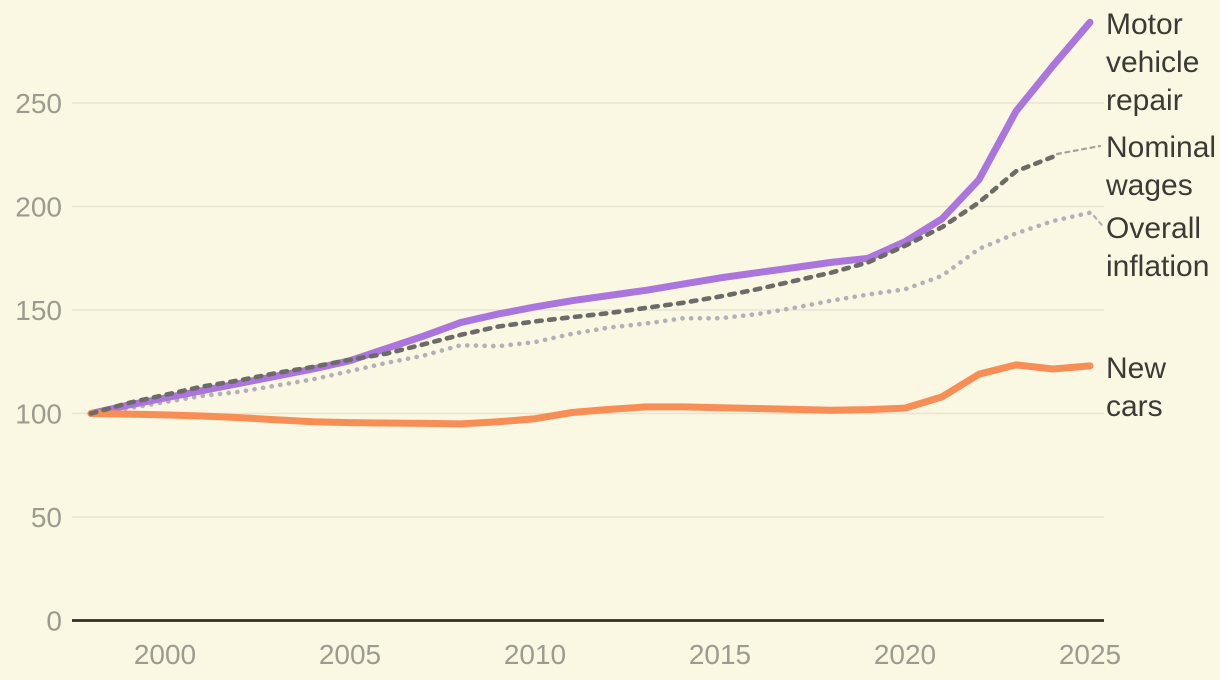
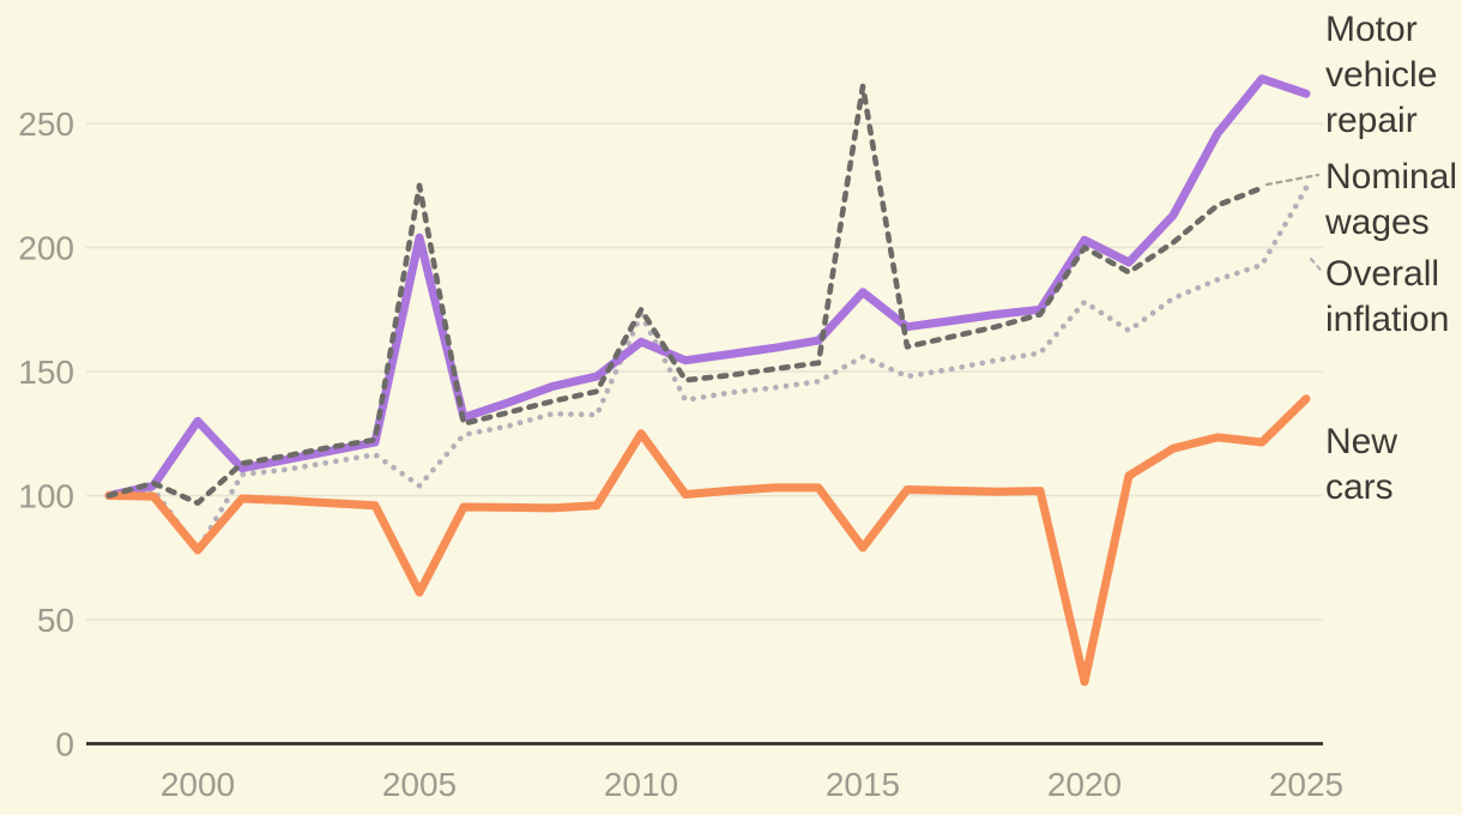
Overall inflation/2000: 106 -> 78
Motor vehicle repair/2000: 108 -> 130
New cars/2000: 99 -> 78
Nominal wages/2000: 109 -> 97
Overall inflation/2005: 120 -> 104
Motor vehicle repair/2005: 126 -> 204
New cars/2005: 96 -> 61
Nominal wages/2005: 126 -> 225
Overall inflation/2010: 134 -> 173
Motor vehicle repair/2010: 152 -> 162
New cars/2010: 98 -> 125
Nominal wages/2010: 144 -> 175
Overall inflation/2015: 146 -> 156
Motor vehicle repair/2015: 166 -> 182
New cars/2015: 103 -> 79
Nominal wages/2015: 156 -> 265
Overall inflation/2020: 160 -> 178
Motor vehicle repair/2020: 183 -> 203
New cars/2020: 103 -> 25
Nominal wages/2020: 181 -> 200
Overall inflation/2025: 197 -> 224
Motor vehicle repair/2025: 289 -> 262
New cars/2025: 123 -> 139
Nominal wages/2025: 229 -> 258
